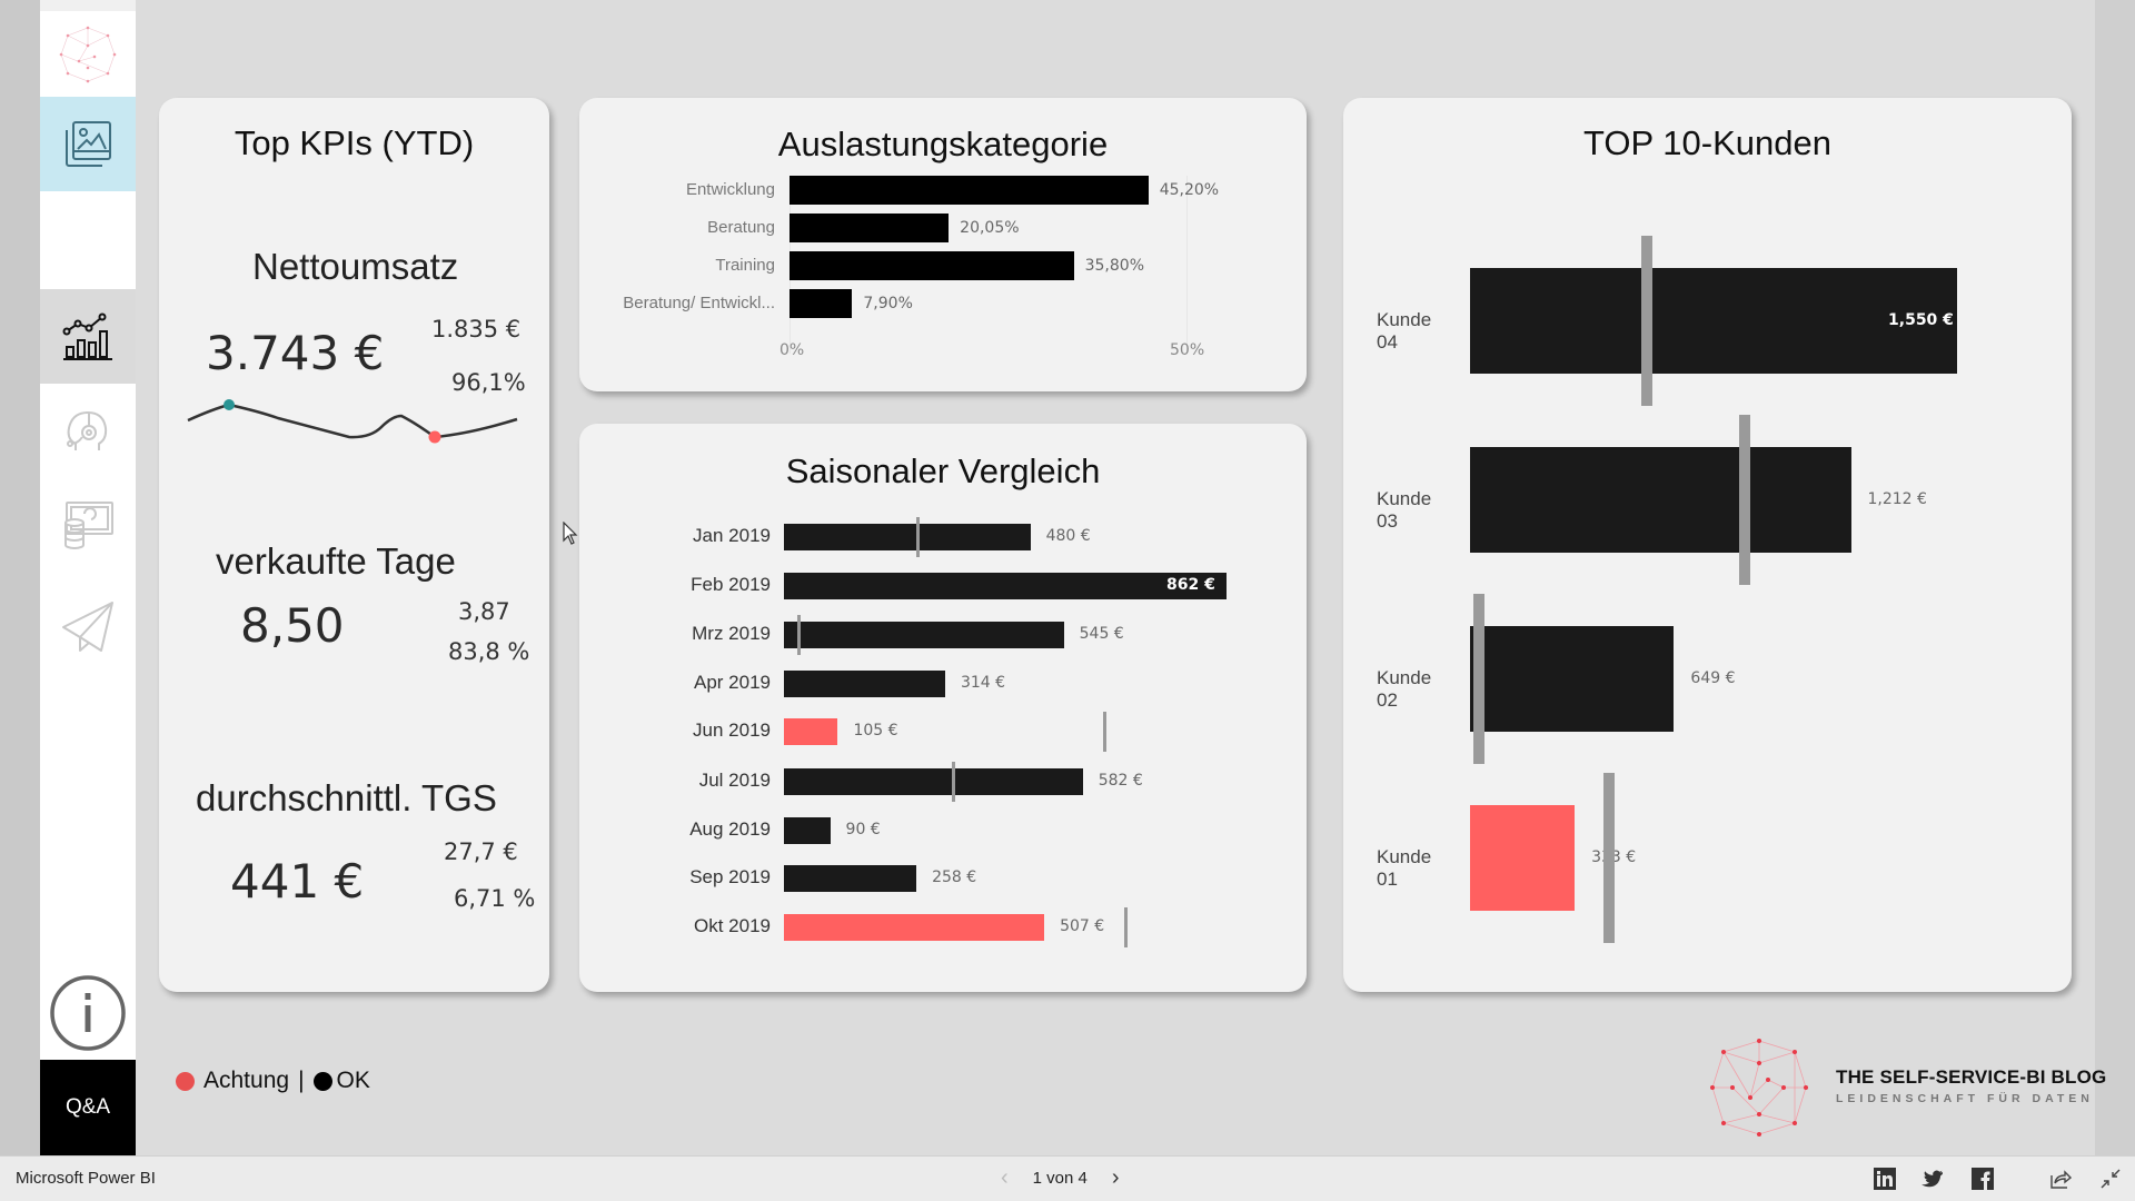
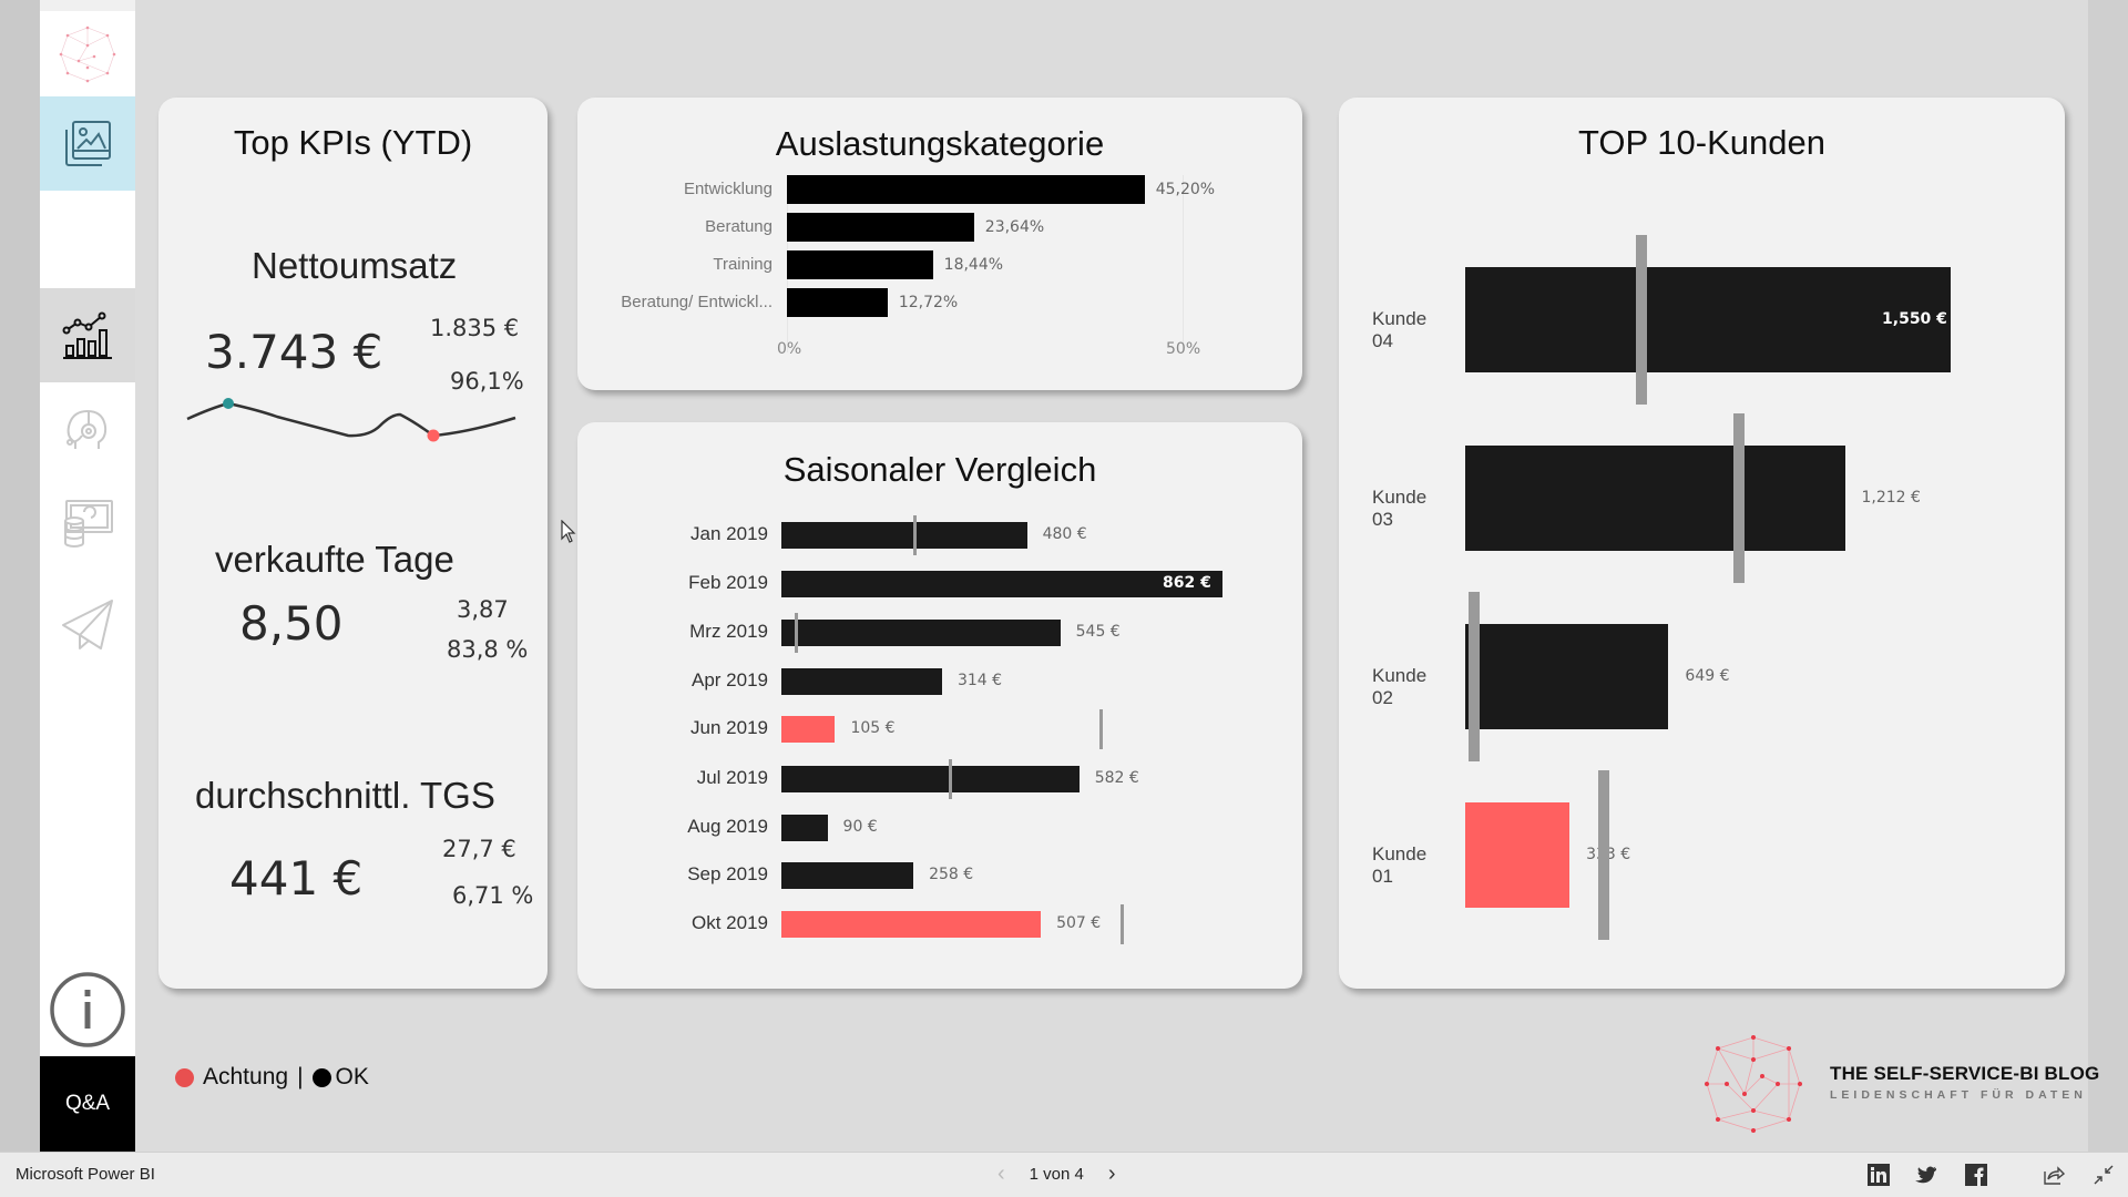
Auslastungskategorie/Beratung: 20,05% -> 23,64%
Auslastungskategorie/Training: 35,80% -> 18,44%
Auslastungskategorie/Beratung/ Entwickl...: 7,90% -> 12,72%
